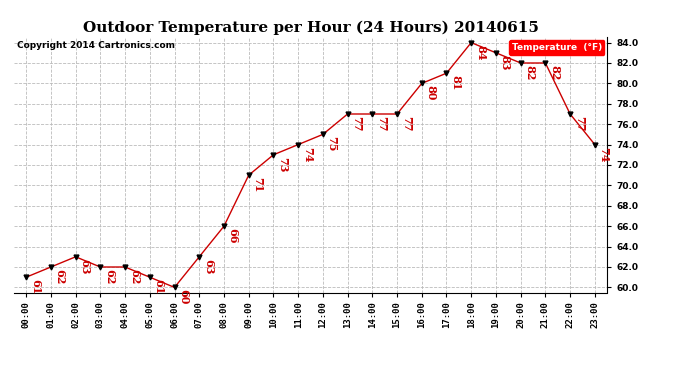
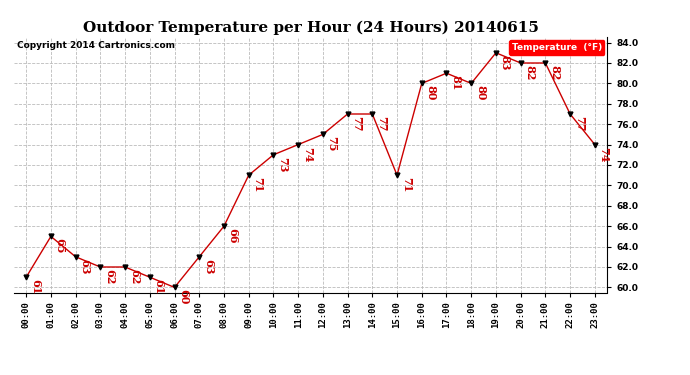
01:00: 62 -> 65
15:00: 77 -> 71
18:00: 84 -> 80
